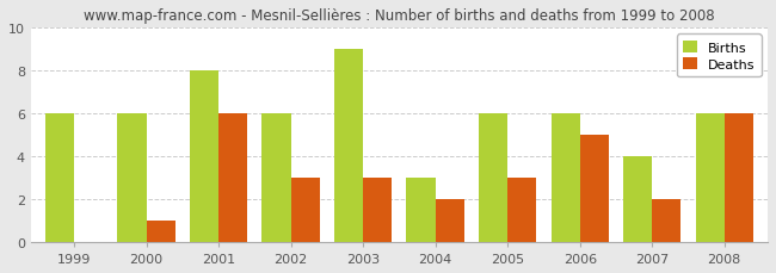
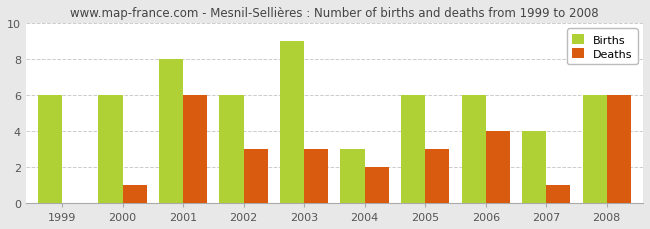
Deaths/2006: 5 -> 4
Deaths/2007: 2 -> 1
